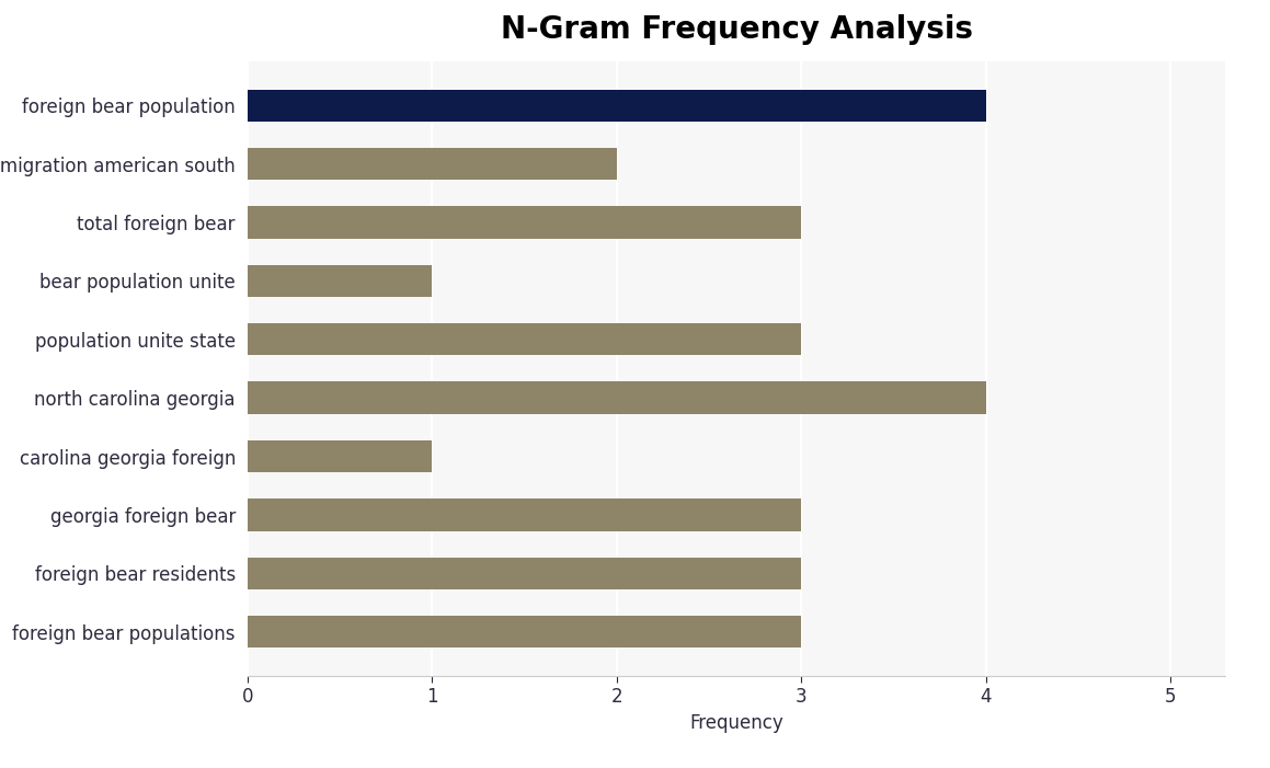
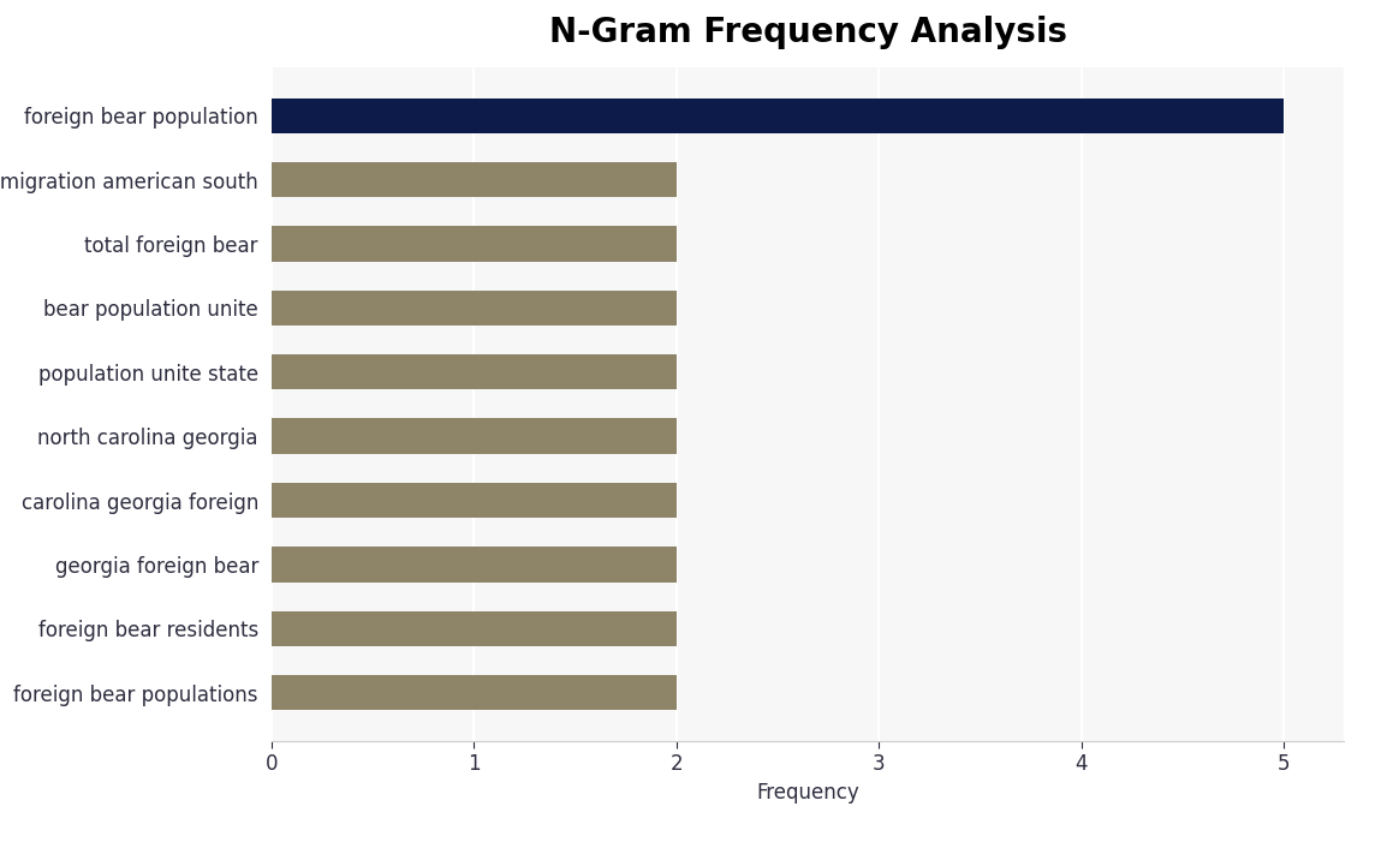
foreign bear population: 4 -> 5
total foreign bear: 3 -> 2
bear population unite: 1 -> 2
population unite state: 3 -> 2
north carolina georgia: 4 -> 2
carolina georgia foreign: 1 -> 2
georgia foreign bear: 3 -> 2
foreign bear residents: 3 -> 2
foreign bear populations: 3 -> 2
